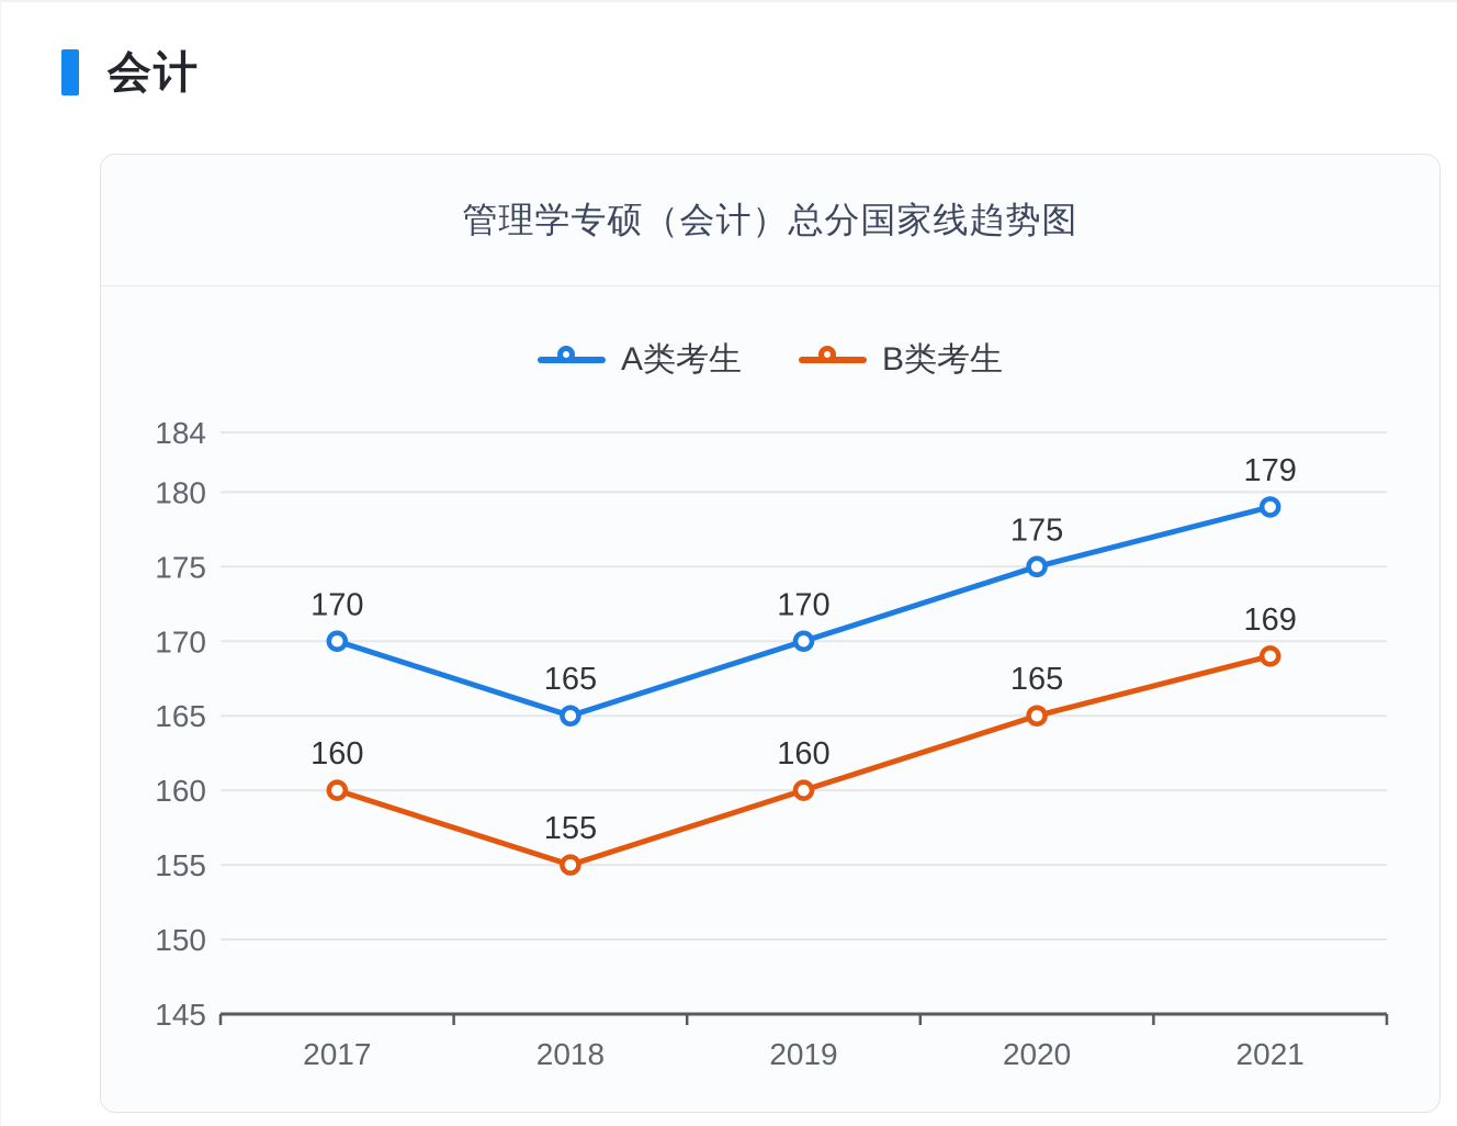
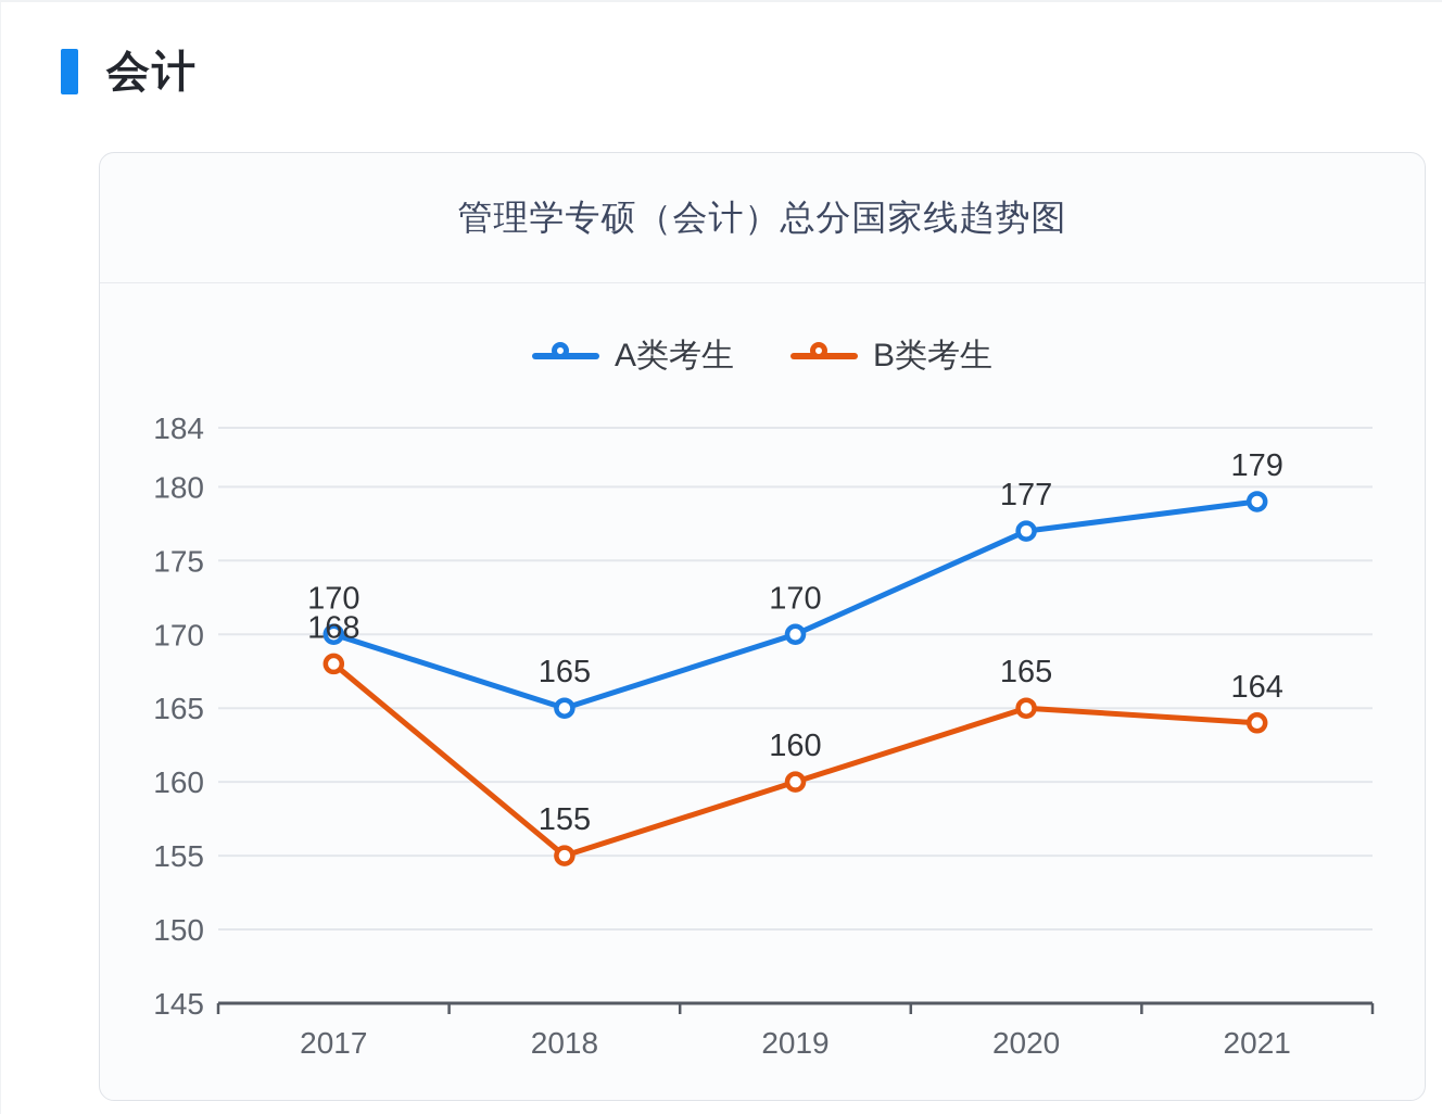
B类考生/2017: 160 -> 168
A类考生/2020: 175 -> 177
B类考生/2021: 169 -> 164
